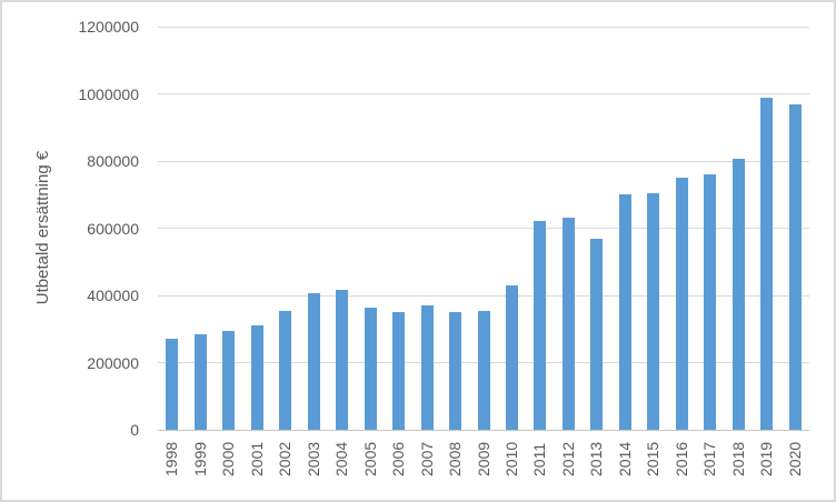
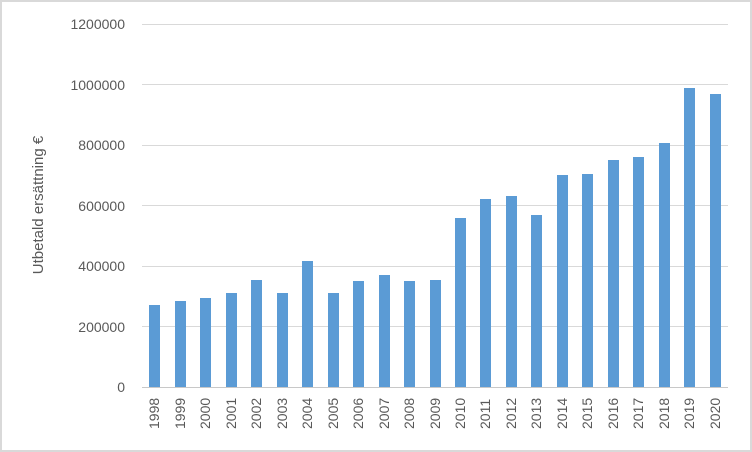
2003: 400000 -> 310000
2005: 360000 -> 310000
2010: 430000 -> 560000
